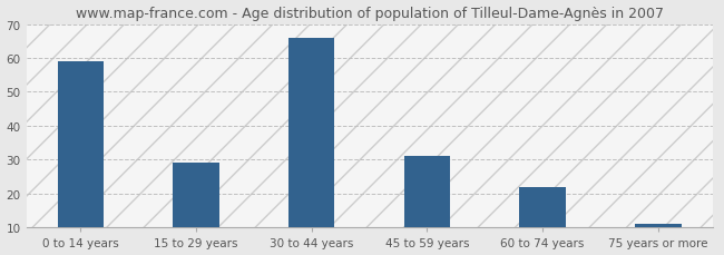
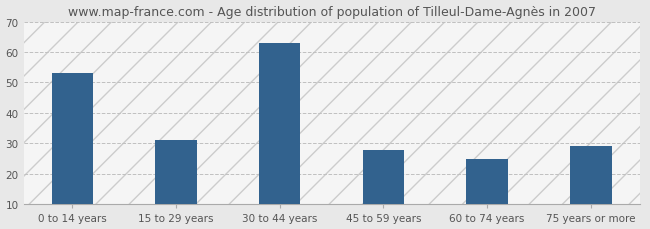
0 to 14 years: 59 -> 53
15 to 29 years: 29 -> 31
30 to 44 years: 66 -> 63
45 to 59 years: 31 -> 28
60 to 74 years: 22 -> 25
75 years or more: 11 -> 29
